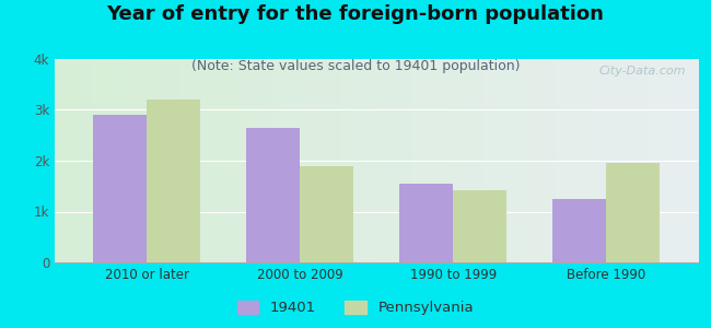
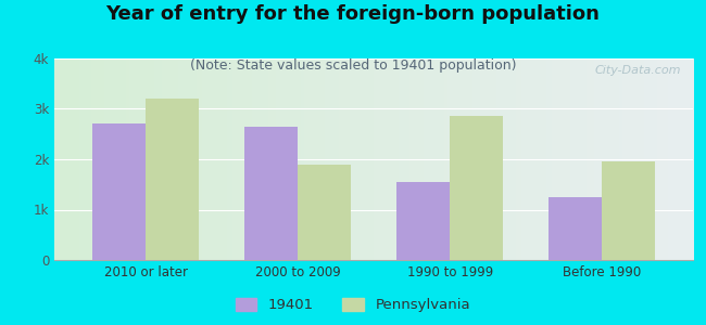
19401/2010 or later: 2.90k -> 2.70k
Pennsylvania/1990 to 1999: 1.43k -> 2.85k
